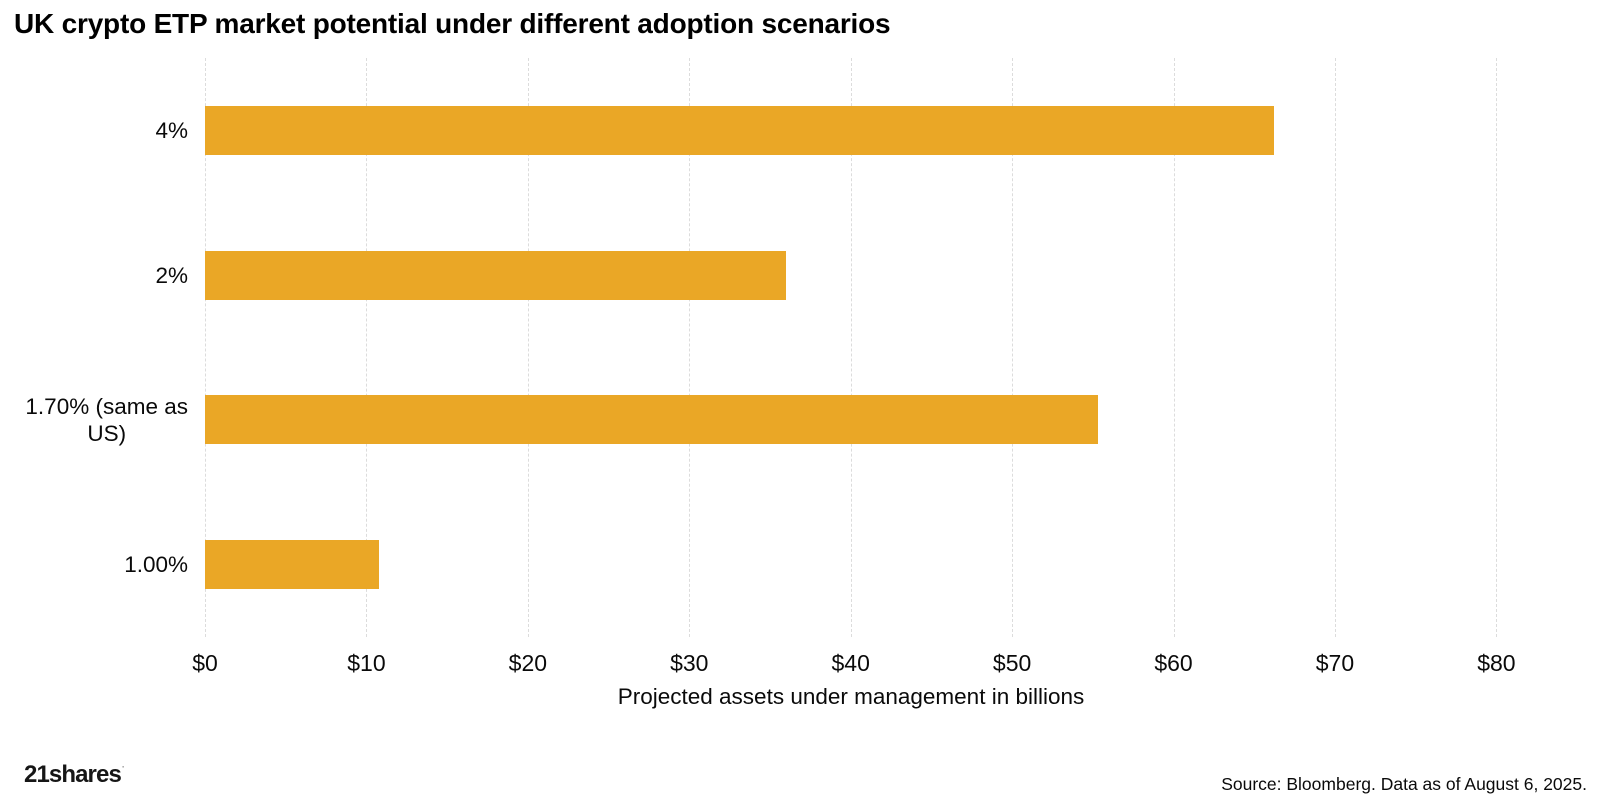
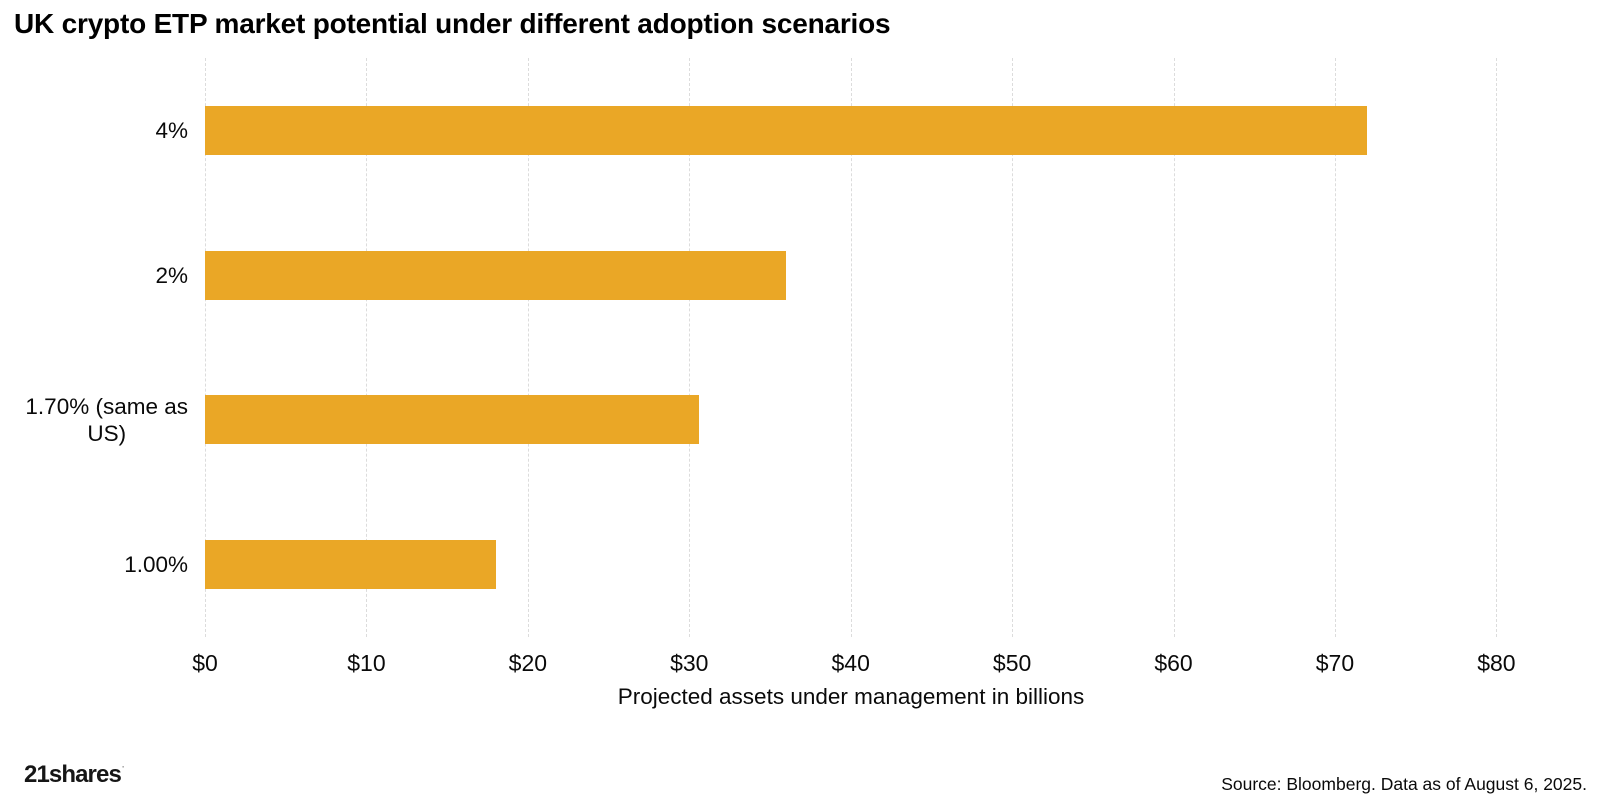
4%: $66.2 -> $72.0
1.70% (same as US): $55.3 -> $30.6
1.00%: $10.8 -> $18.0
